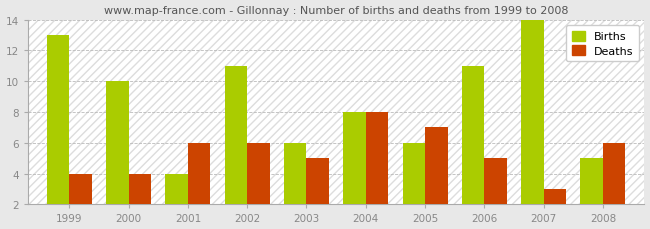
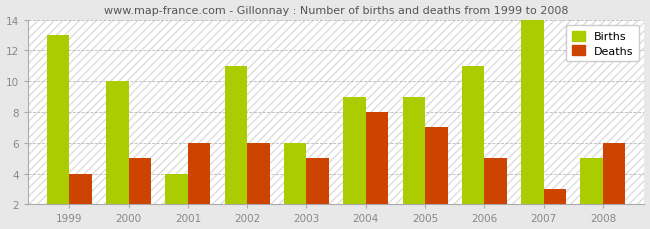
Deaths/2000: 4 -> 5
Births/2004: 8 -> 9
Births/2005: 6 -> 9
